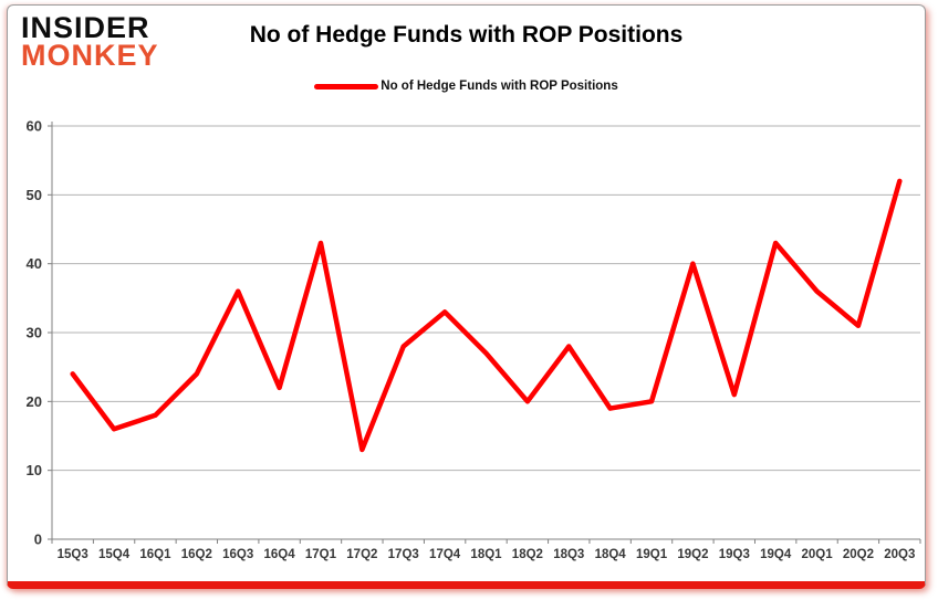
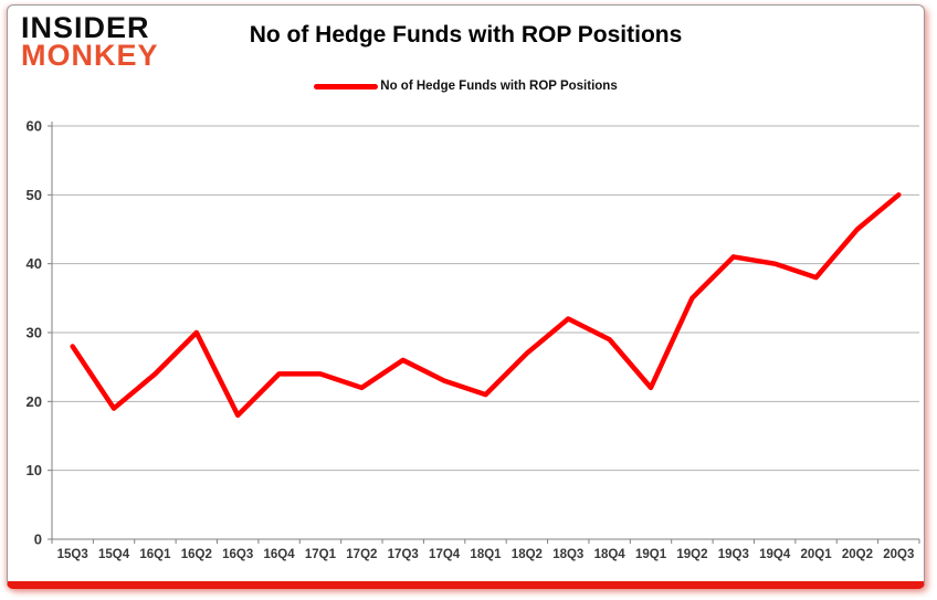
15Q3: 24 -> 28
15Q4: 16 -> 19
16Q1: 18 -> 24
16Q2: 24 -> 30
16Q3: 36 -> 18
16Q4: 22 -> 24
17Q1: 43 -> 24
17Q2: 13 -> 22
17Q3: 28 -> 26
17Q4: 33 -> 23
18Q1: 27 -> 21
18Q2: 20 -> 27
18Q3: 28 -> 32
18Q4: 19 -> 29
19Q1: 20 -> 22
19Q2: 40 -> 35
19Q3: 21 -> 41
19Q4: 43 -> 40
20Q1: 36 -> 38
20Q2: 31 -> 45
20Q3: 52 -> 50
